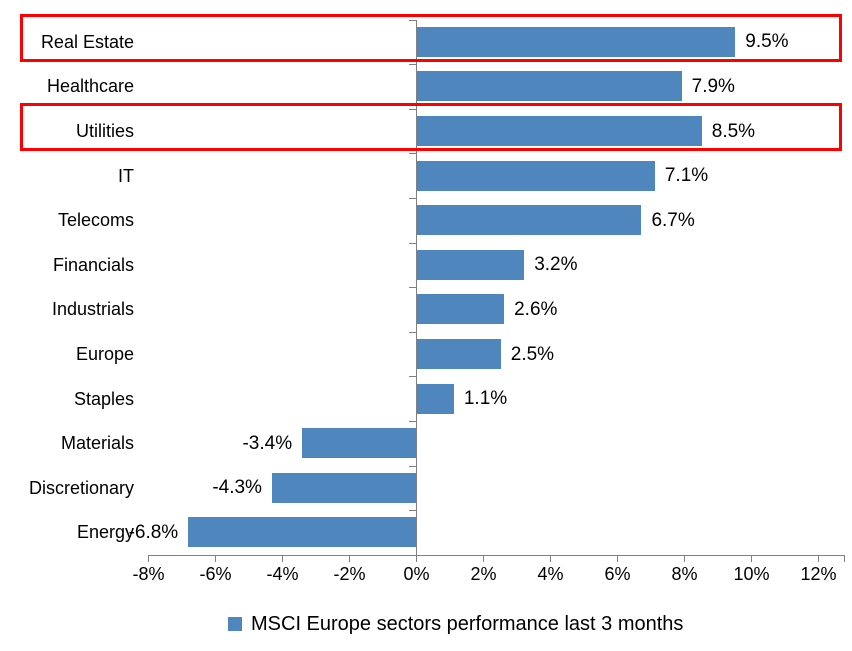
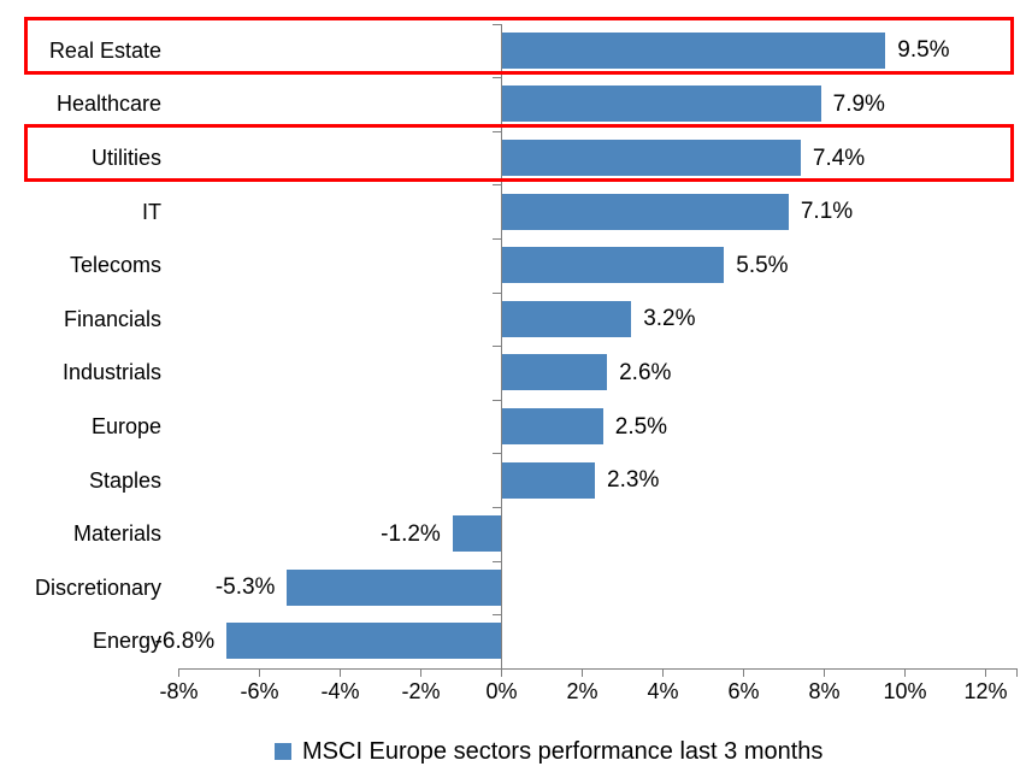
Utilities: 8.5% -> 7.4%
Telecoms: 6.7% -> 5.5%
Staples: 1.1% -> 2.3%
Materials: -3.4% -> -1.2%
Discretionary: -4.3% -> -5.3%
